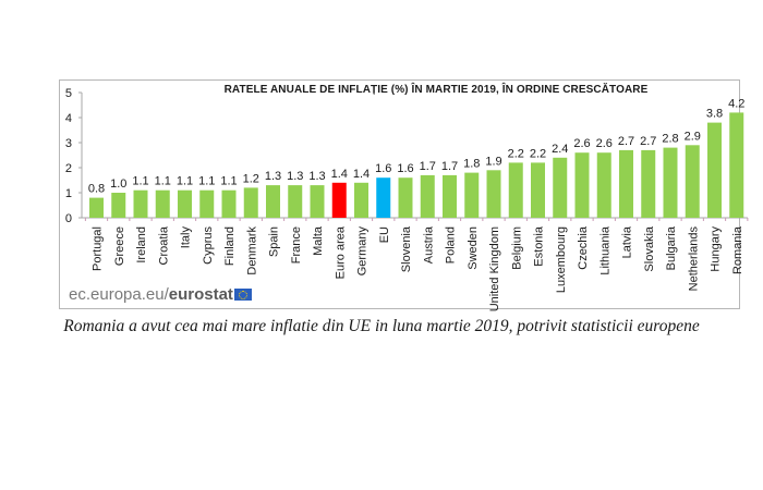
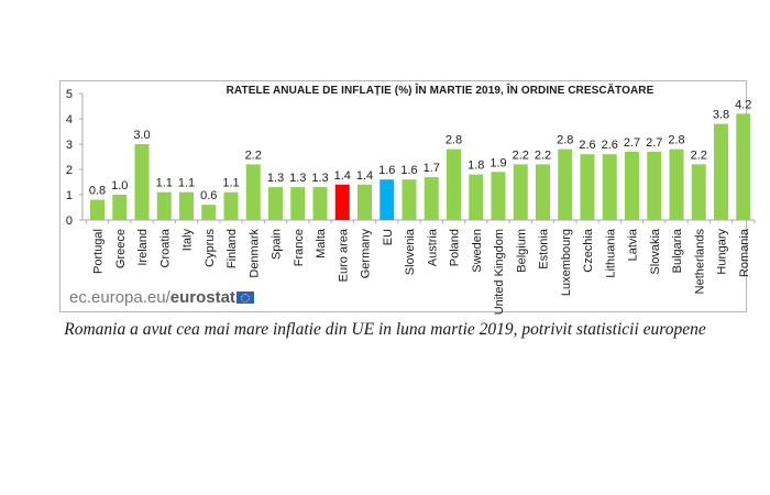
Ireland: 1.1 -> 3.0
Cyprus: 1.1 -> 0.6
Denmark: 1.2 -> 2.2
Poland: 1.7 -> 2.8
Luxembourg: 2.4 -> 2.8
Netherlands: 2.9 -> 2.2
